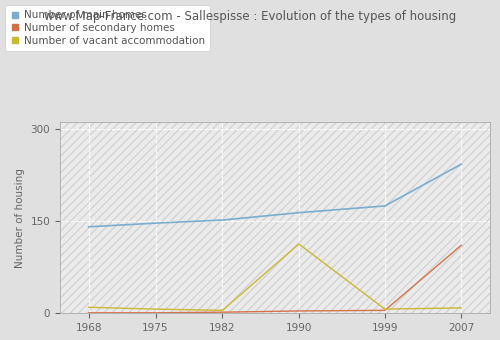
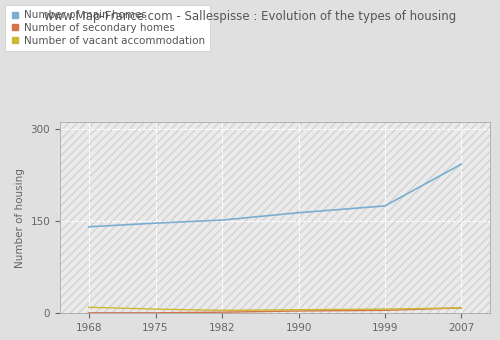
Number of vacant accommodation/1990: 112 -> 5
Number of secondary homes/2007: 110 -> 8
